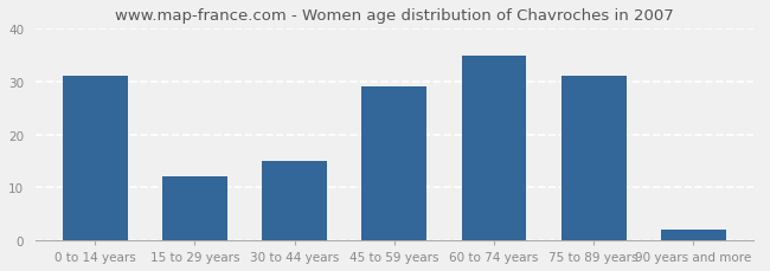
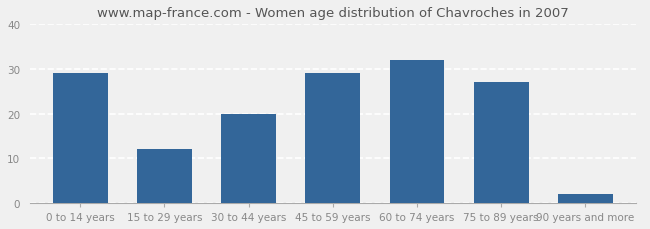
0 to 14 years: 31 -> 29
30 to 44 years: 15 -> 20
60 to 74 years: 35 -> 32
75 to 89 years: 31 -> 27
